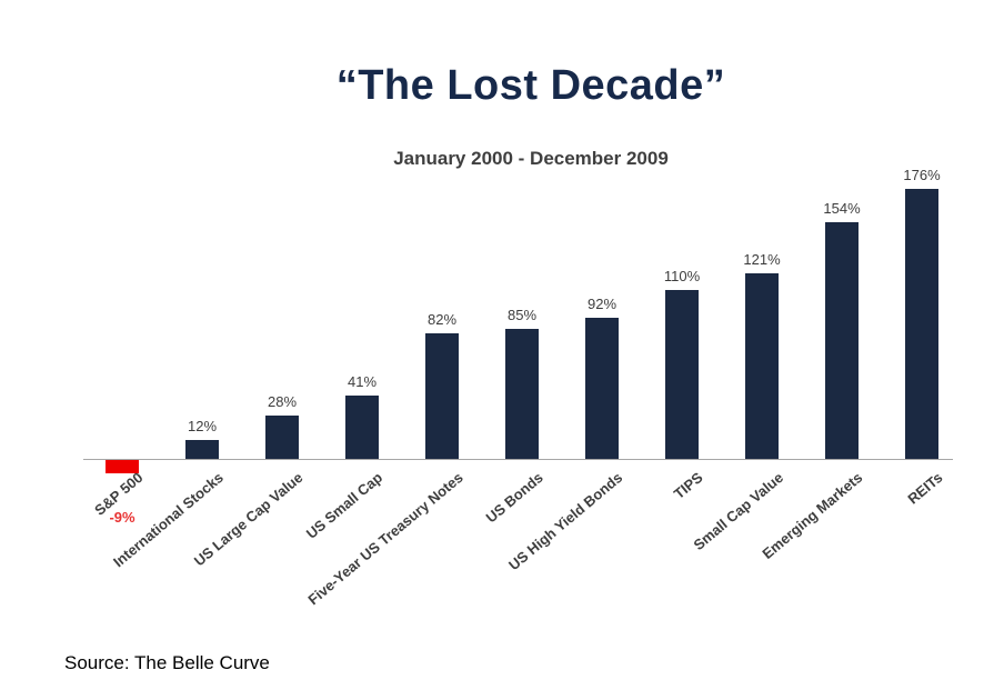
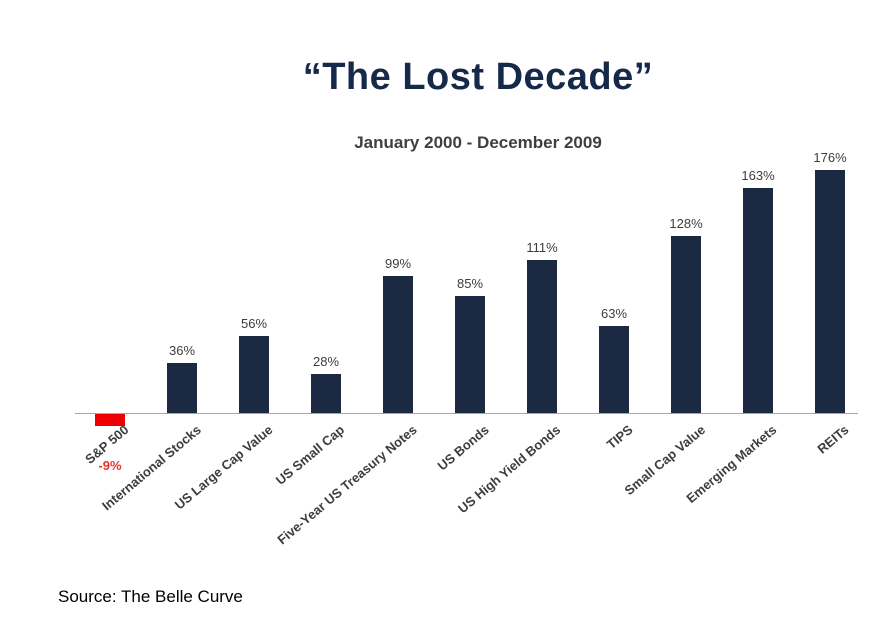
International Stocks: 12% -> 36%
US Large Cap Value: 28% -> 56%
US Small Cap: 41% -> 28%
Five-Year US Treasury Notes: 82% -> 99%
US High Yield Bonds: 92% -> 111%
TIPS: 110% -> 63%
Small Cap Value: 121% -> 128%
Emerging Markets: 154% -> 163%
